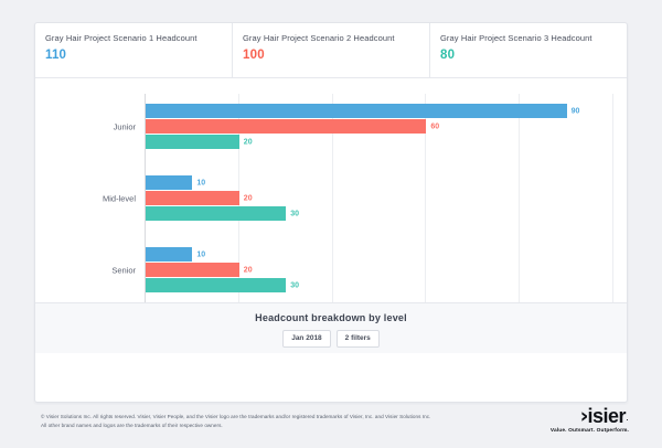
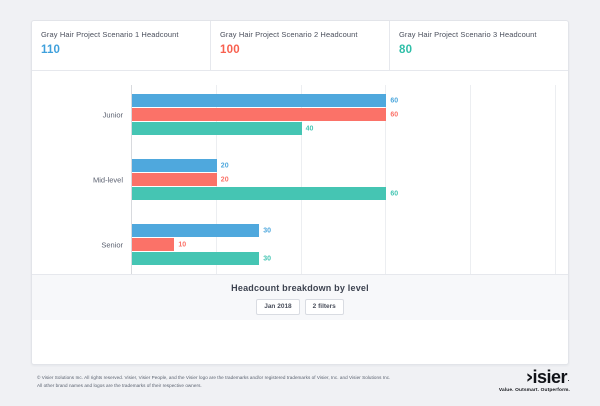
Gray Hair Project Scenario 1 Headcount/Junior: 90 -> 60
Gray Hair Project Scenario 3 Headcount/Junior: 20 -> 40
Gray Hair Project Scenario 1 Headcount/Mid-level: 10 -> 20
Gray Hair Project Scenario 3 Headcount/Mid-level: 30 -> 60
Gray Hair Project Scenario 1 Headcount/Senior: 10 -> 30
Gray Hair Project Scenario 2 Headcount/Senior: 20 -> 10
